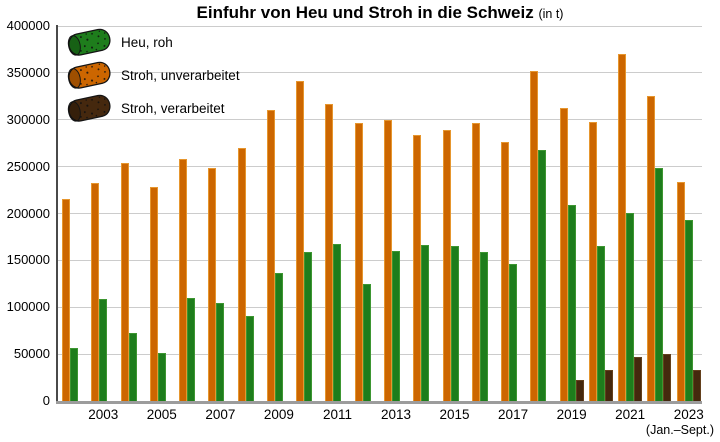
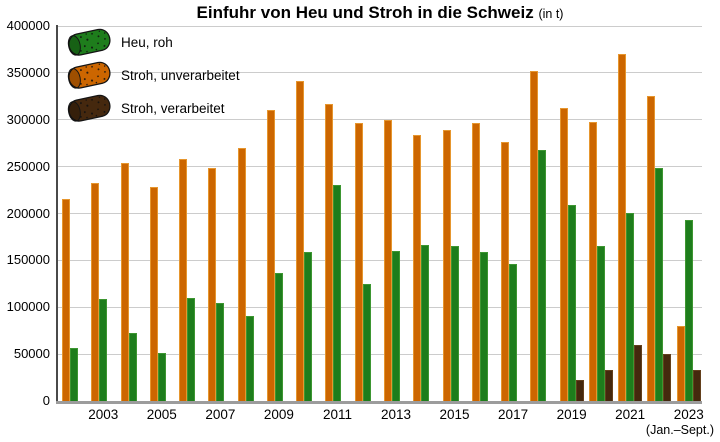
Heu, roh/2011: 170000 -> 230000
Stroh, verarbeitet/2021: 50000 -> 60000
Stroh, unverarbeitet/2023: 230000 -> 80000
